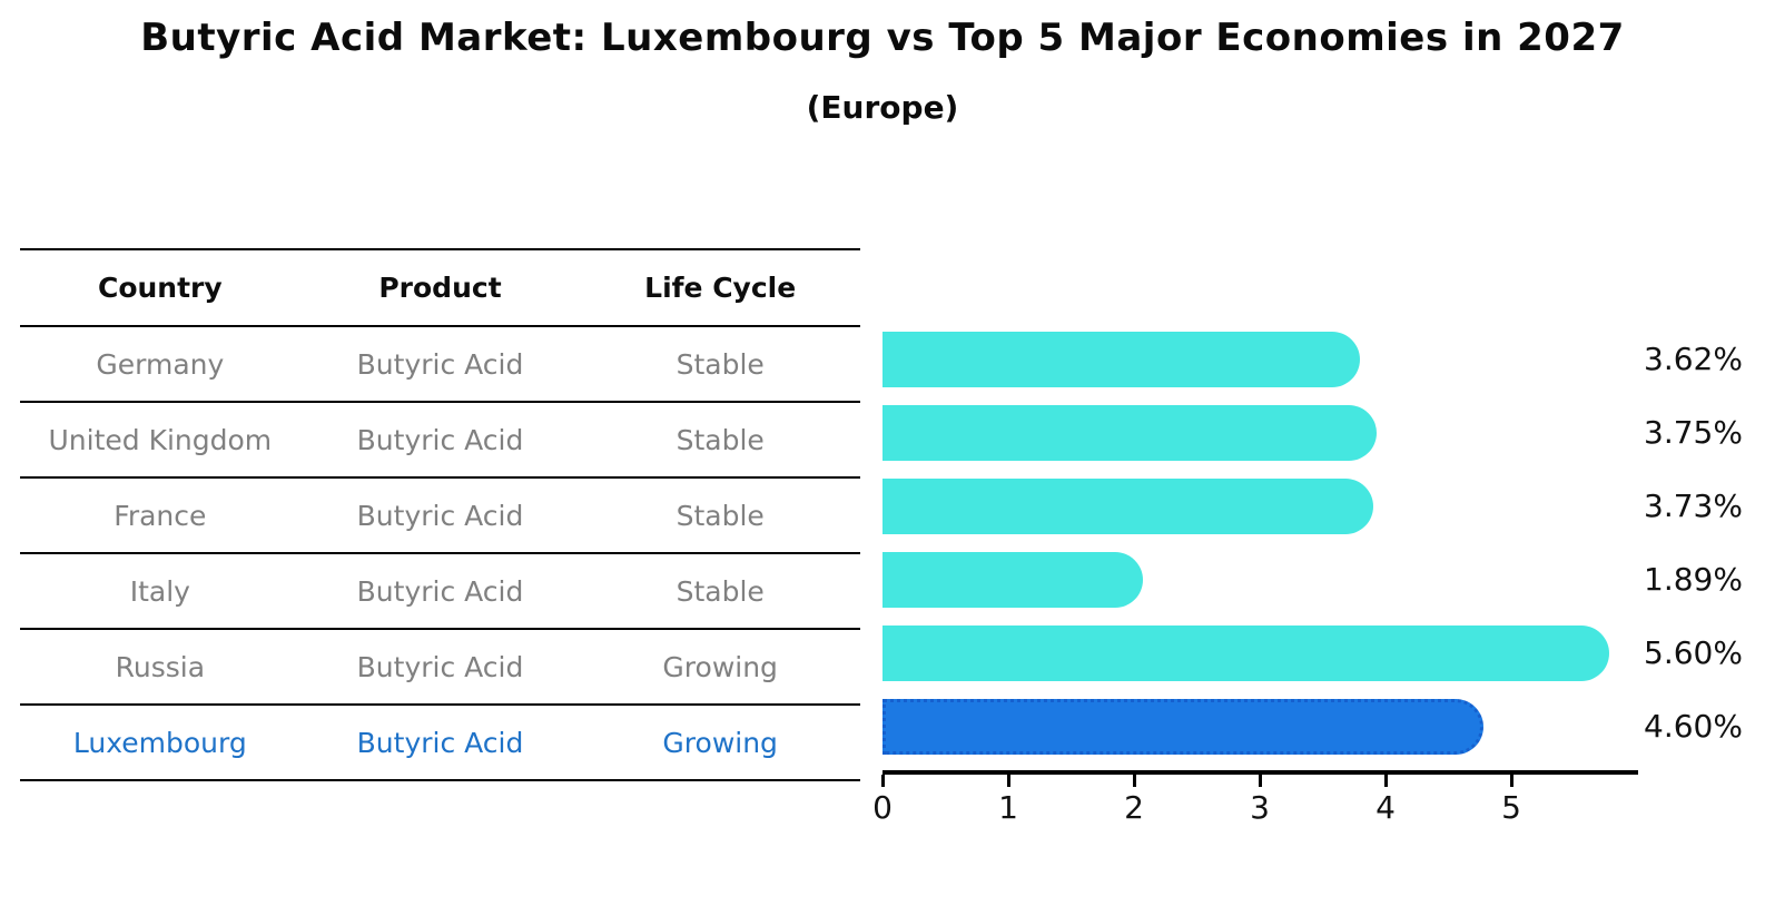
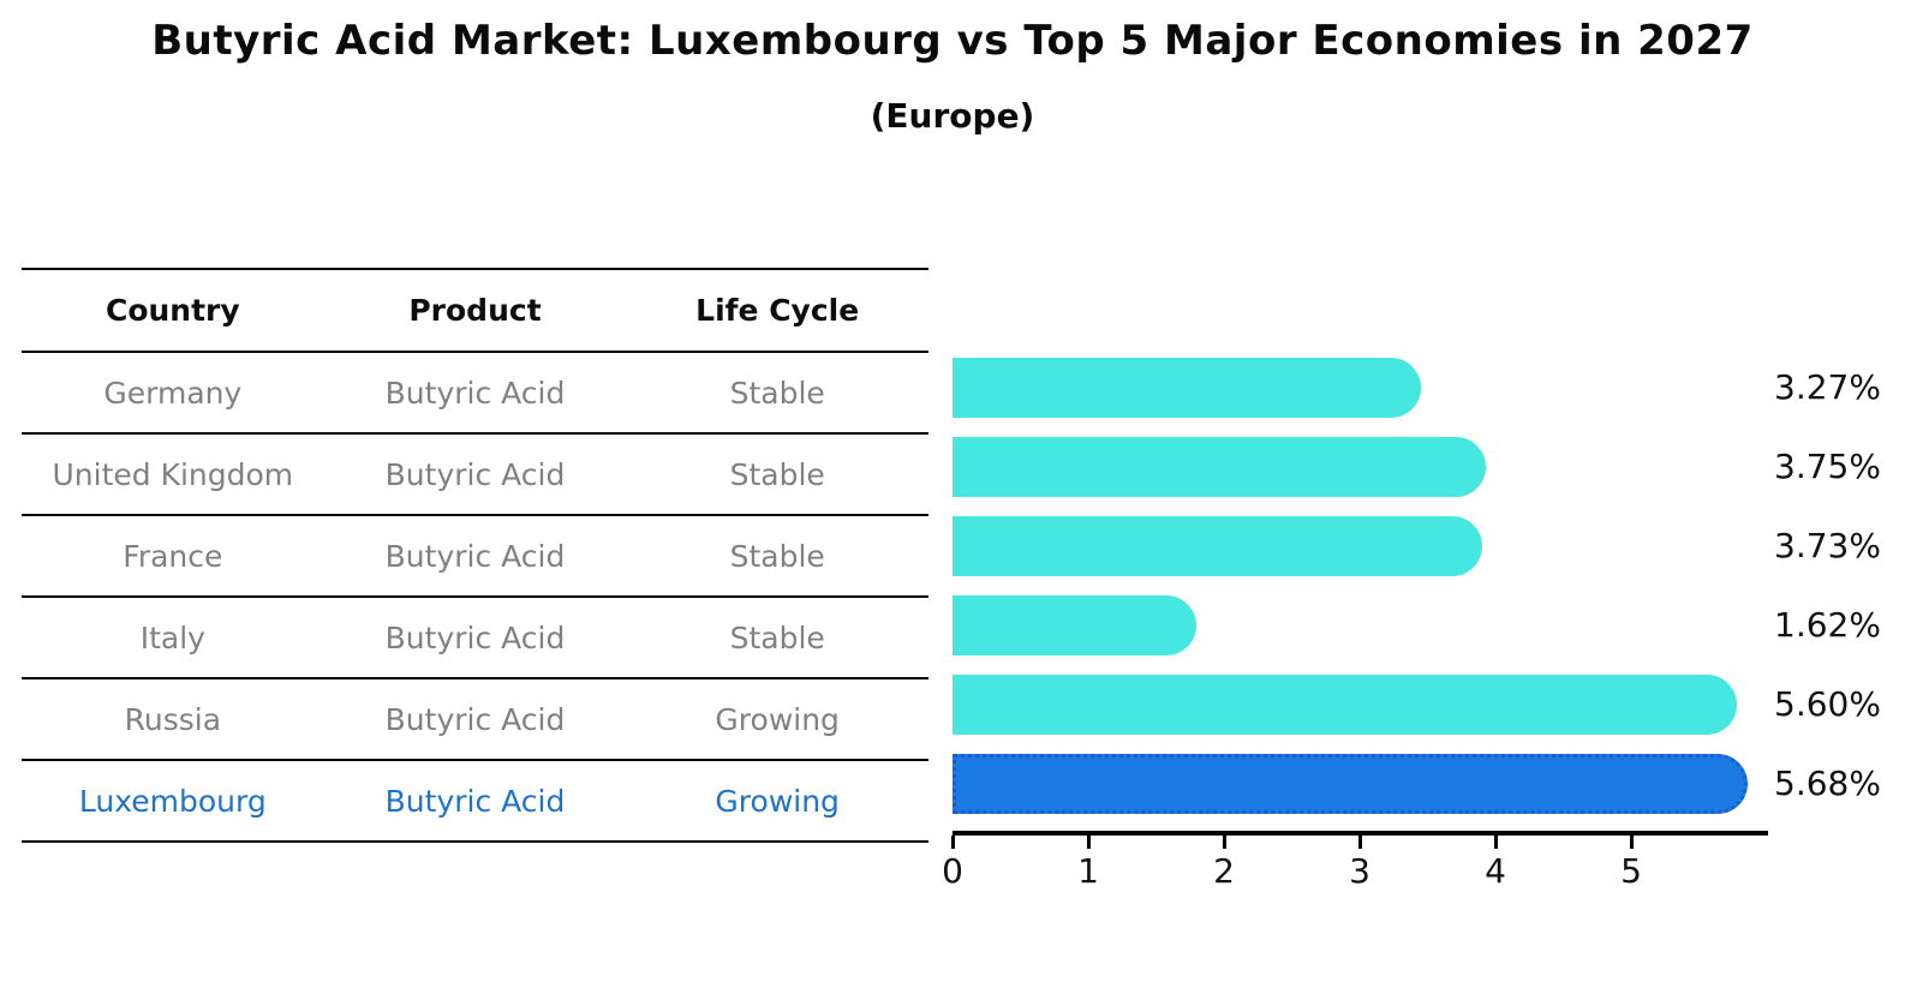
Germany: 3.62% -> 3.27%
Italy: 1.89% -> 1.62%
Luxembourg: 4.60% -> 5.68%
